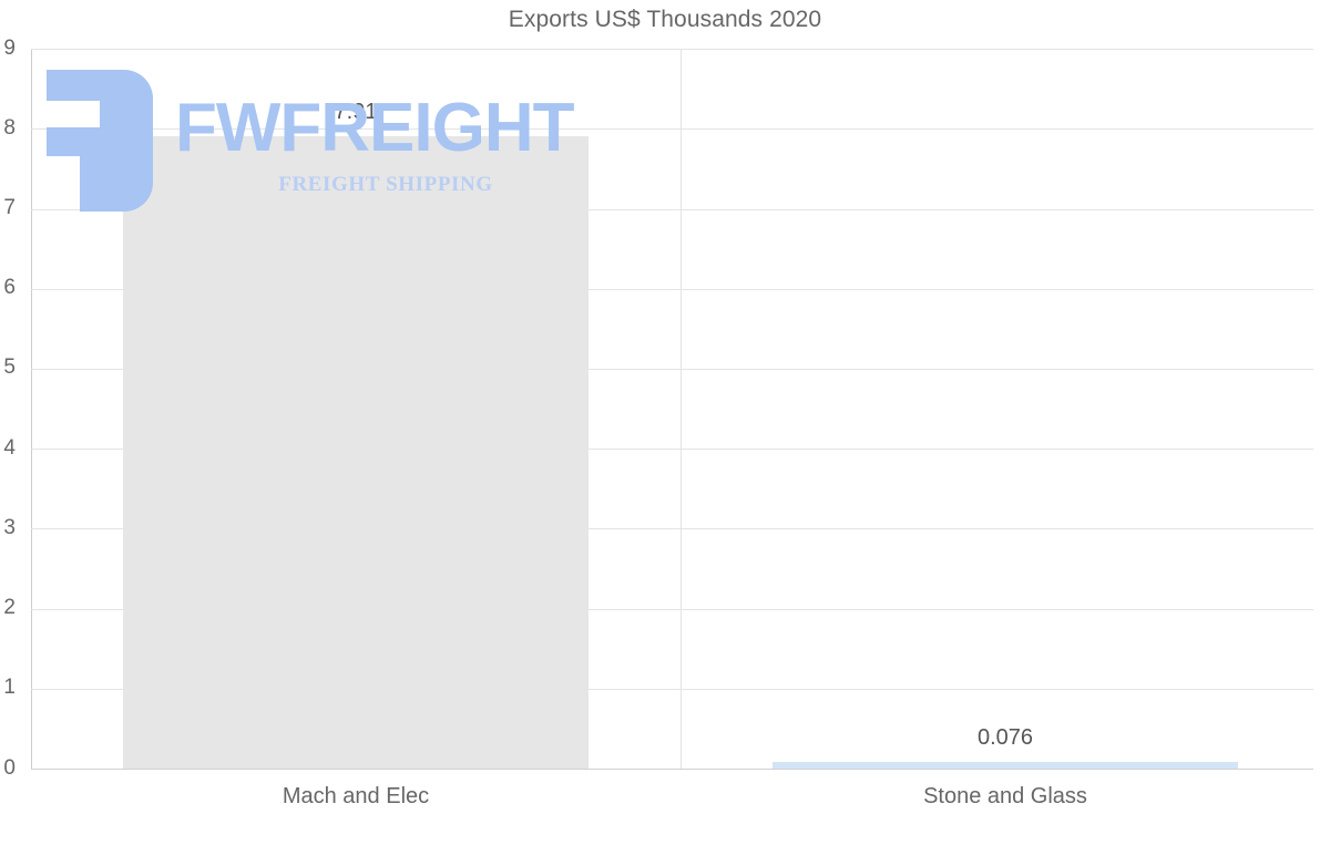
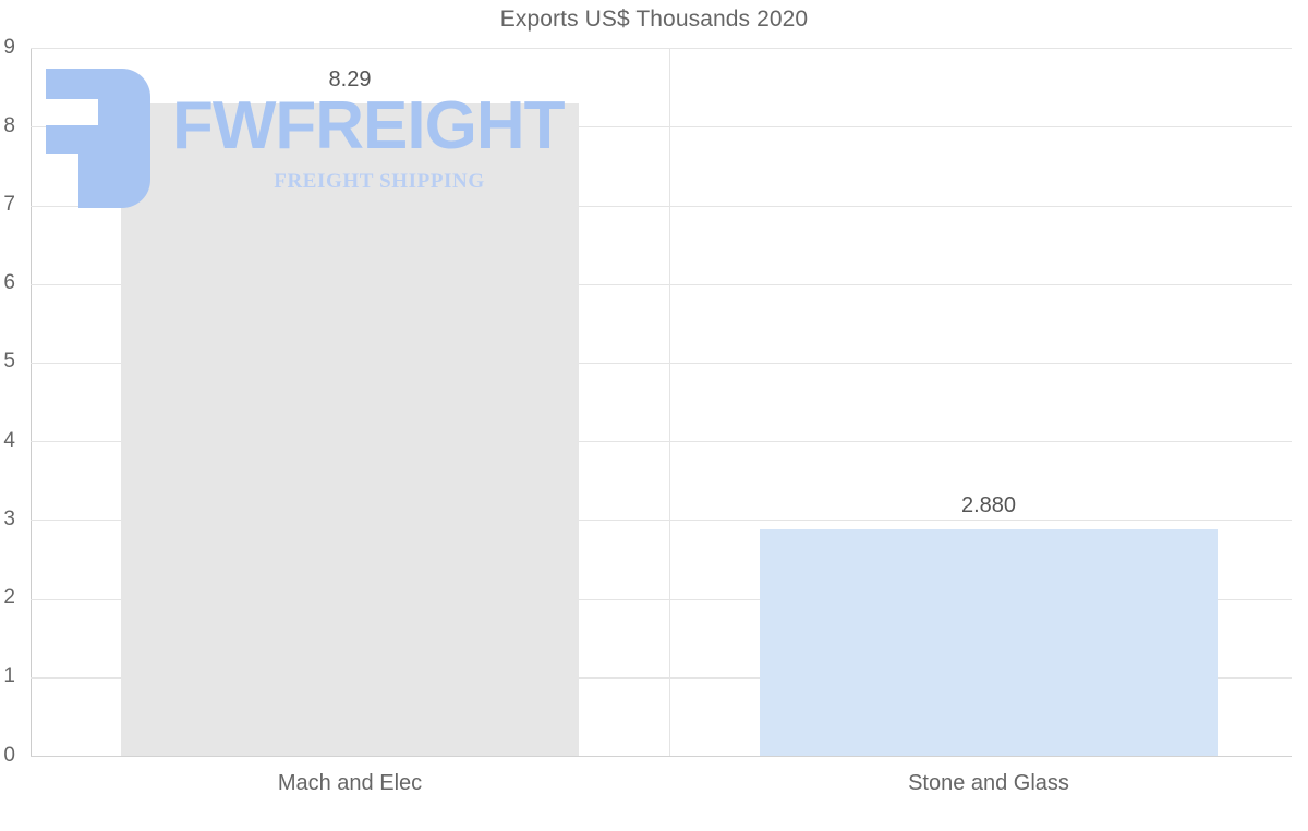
Mach and Elec: 7.91 -> 8.29
Stone and Glass: 0.076 -> 2.880
